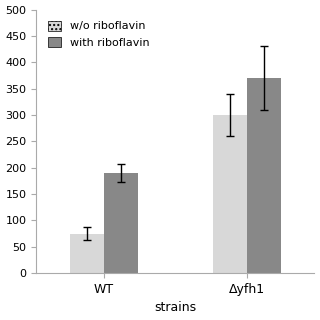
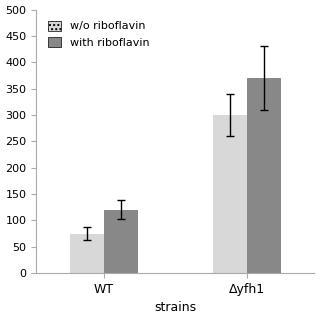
with riboflavin/WT: 190 -> 120
